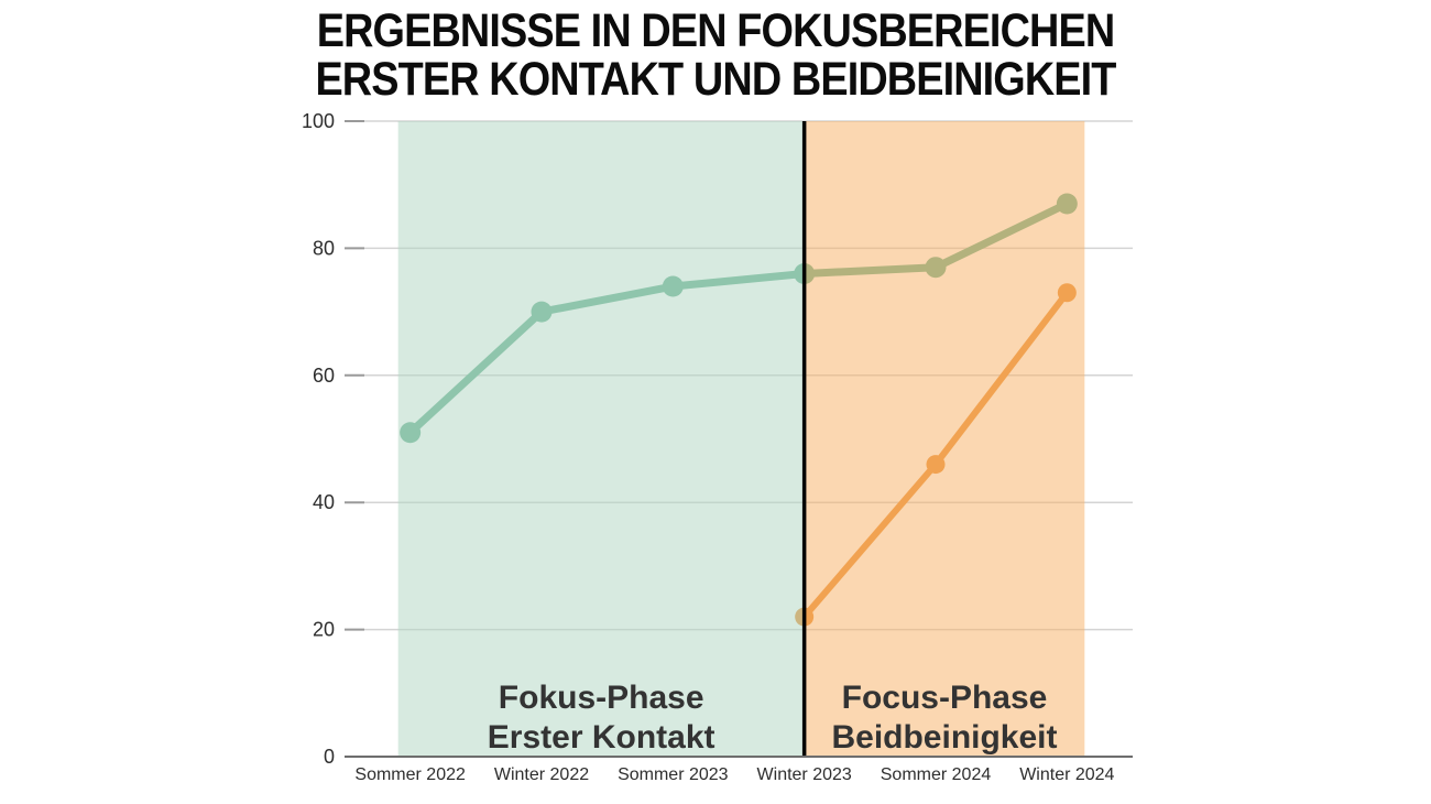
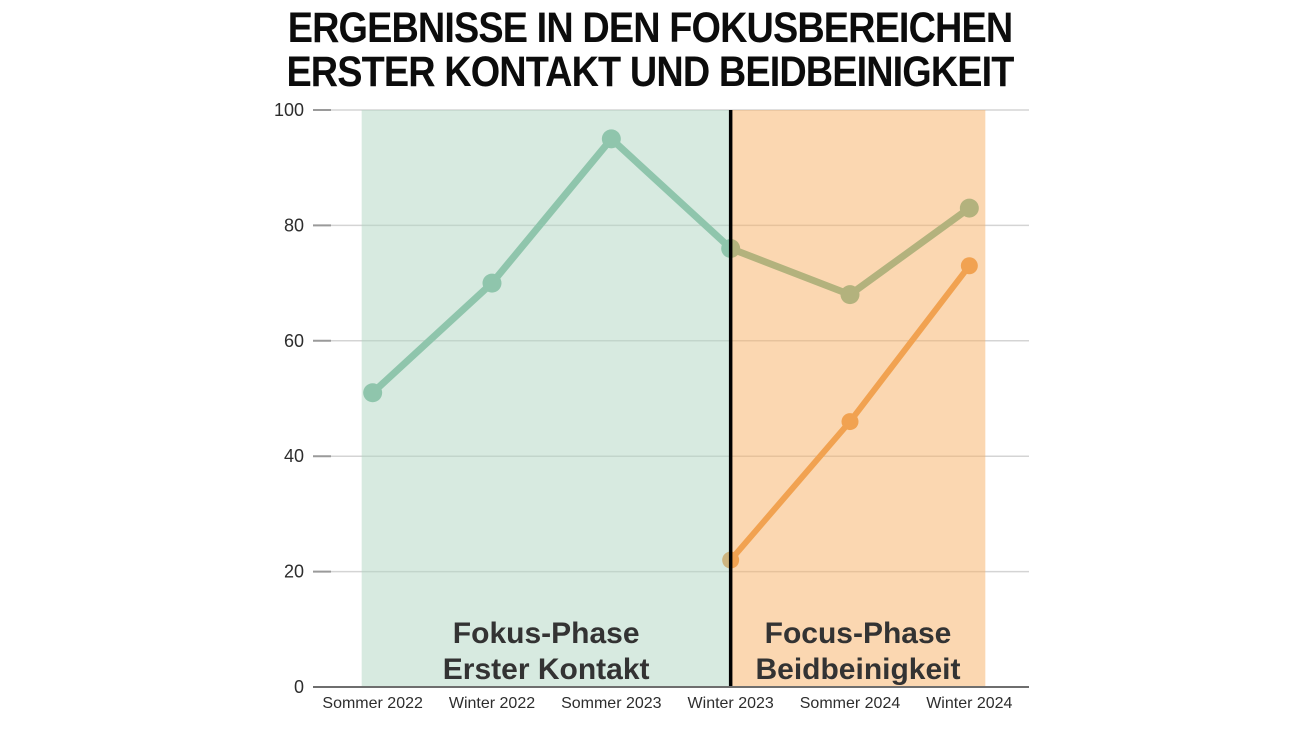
Erster Kontakt/Sommer 2023: 74 -> 95
Erster Kontakt/Sommer 2024: 77 -> 68
Erster Kontakt/Winter 2024: 87 -> 83
